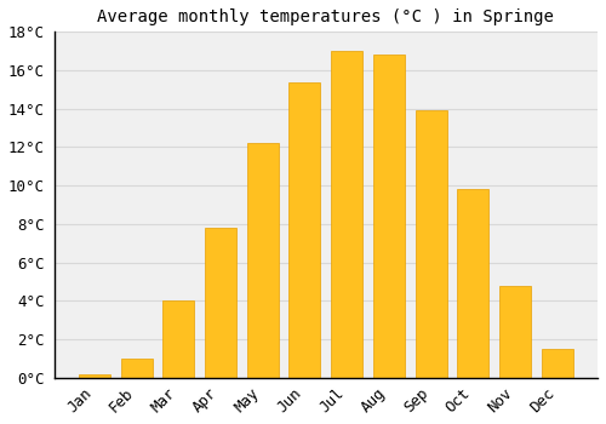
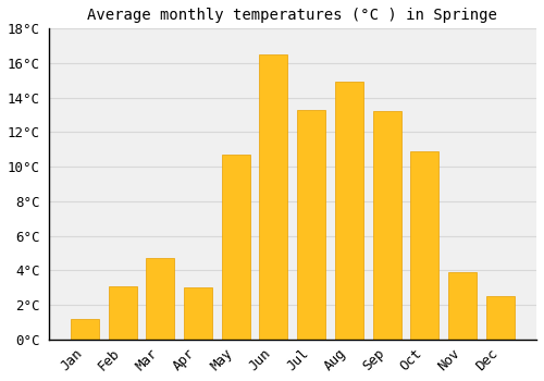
Jan: 0.2°C -> 1.2°C
Feb: 1.0°C -> 3.1°C
Mar: 4.0°C -> 4.7°C
Apr: 7.8°C -> 3.0°C
May: 12.2°C -> 10.7°C
Jun: 15.4°C -> 16.5°C
Jul: 17.0°C -> 13.3°C
Aug: 16.8°C -> 14.9°C
Sep: 13.9°C -> 13.2°C
Oct: 9.8°C -> 10.9°C
Nov: 4.8°C -> 3.9°C
Dec: 1.5°C -> 2.5°C
